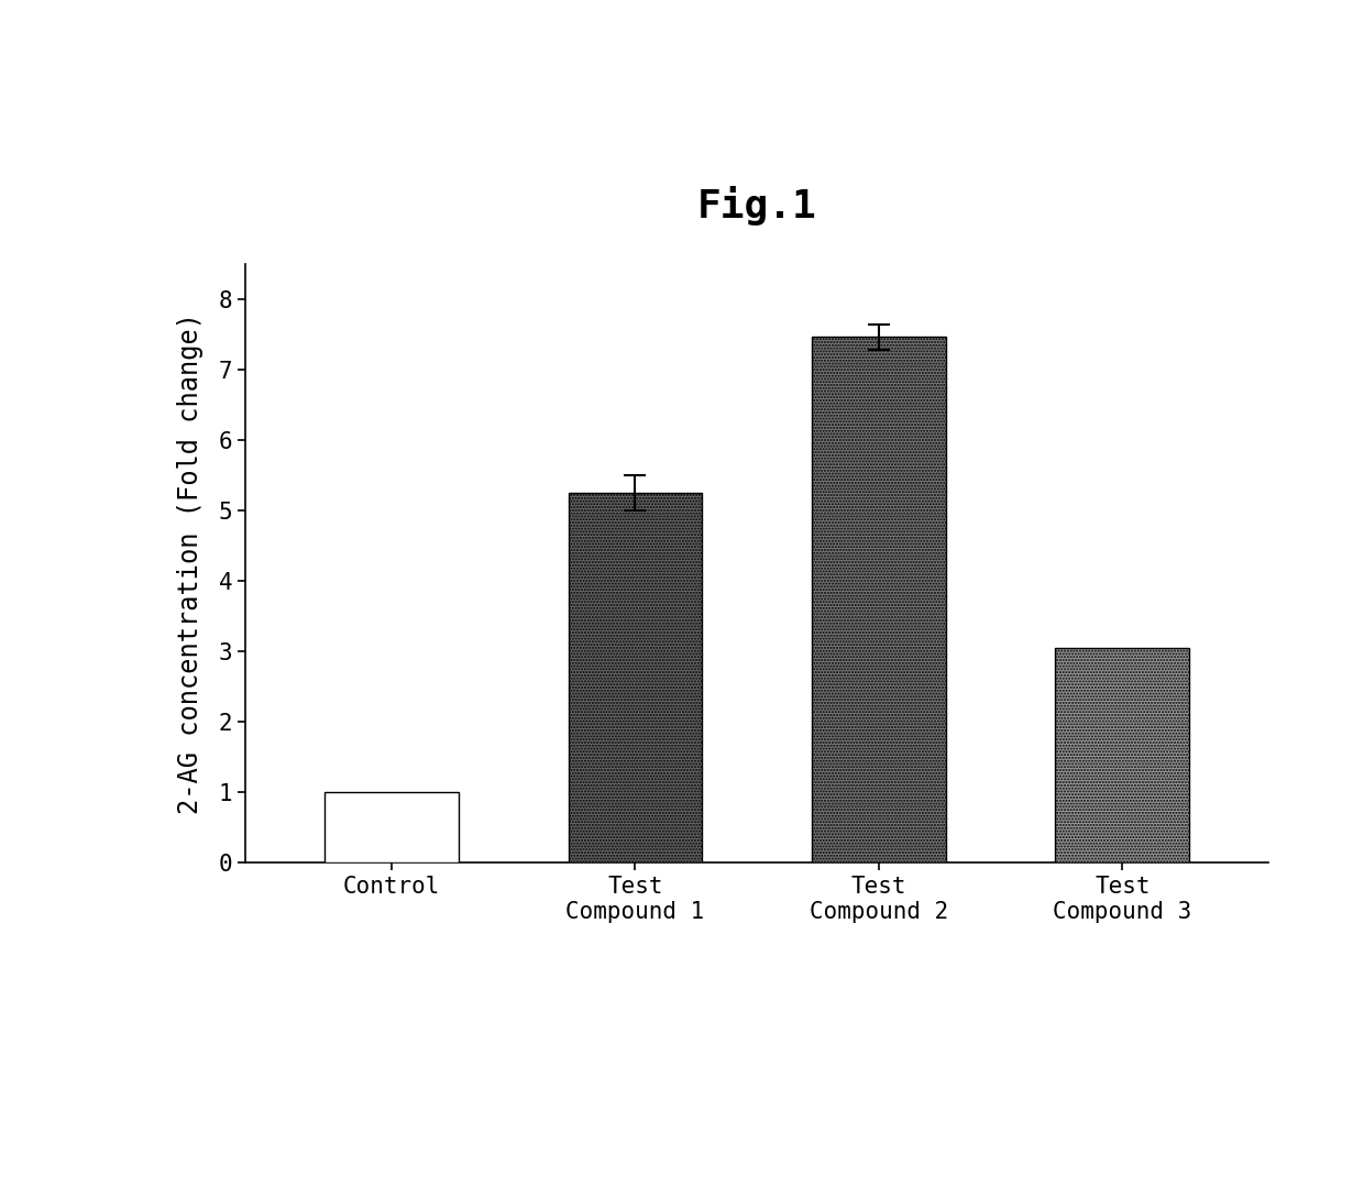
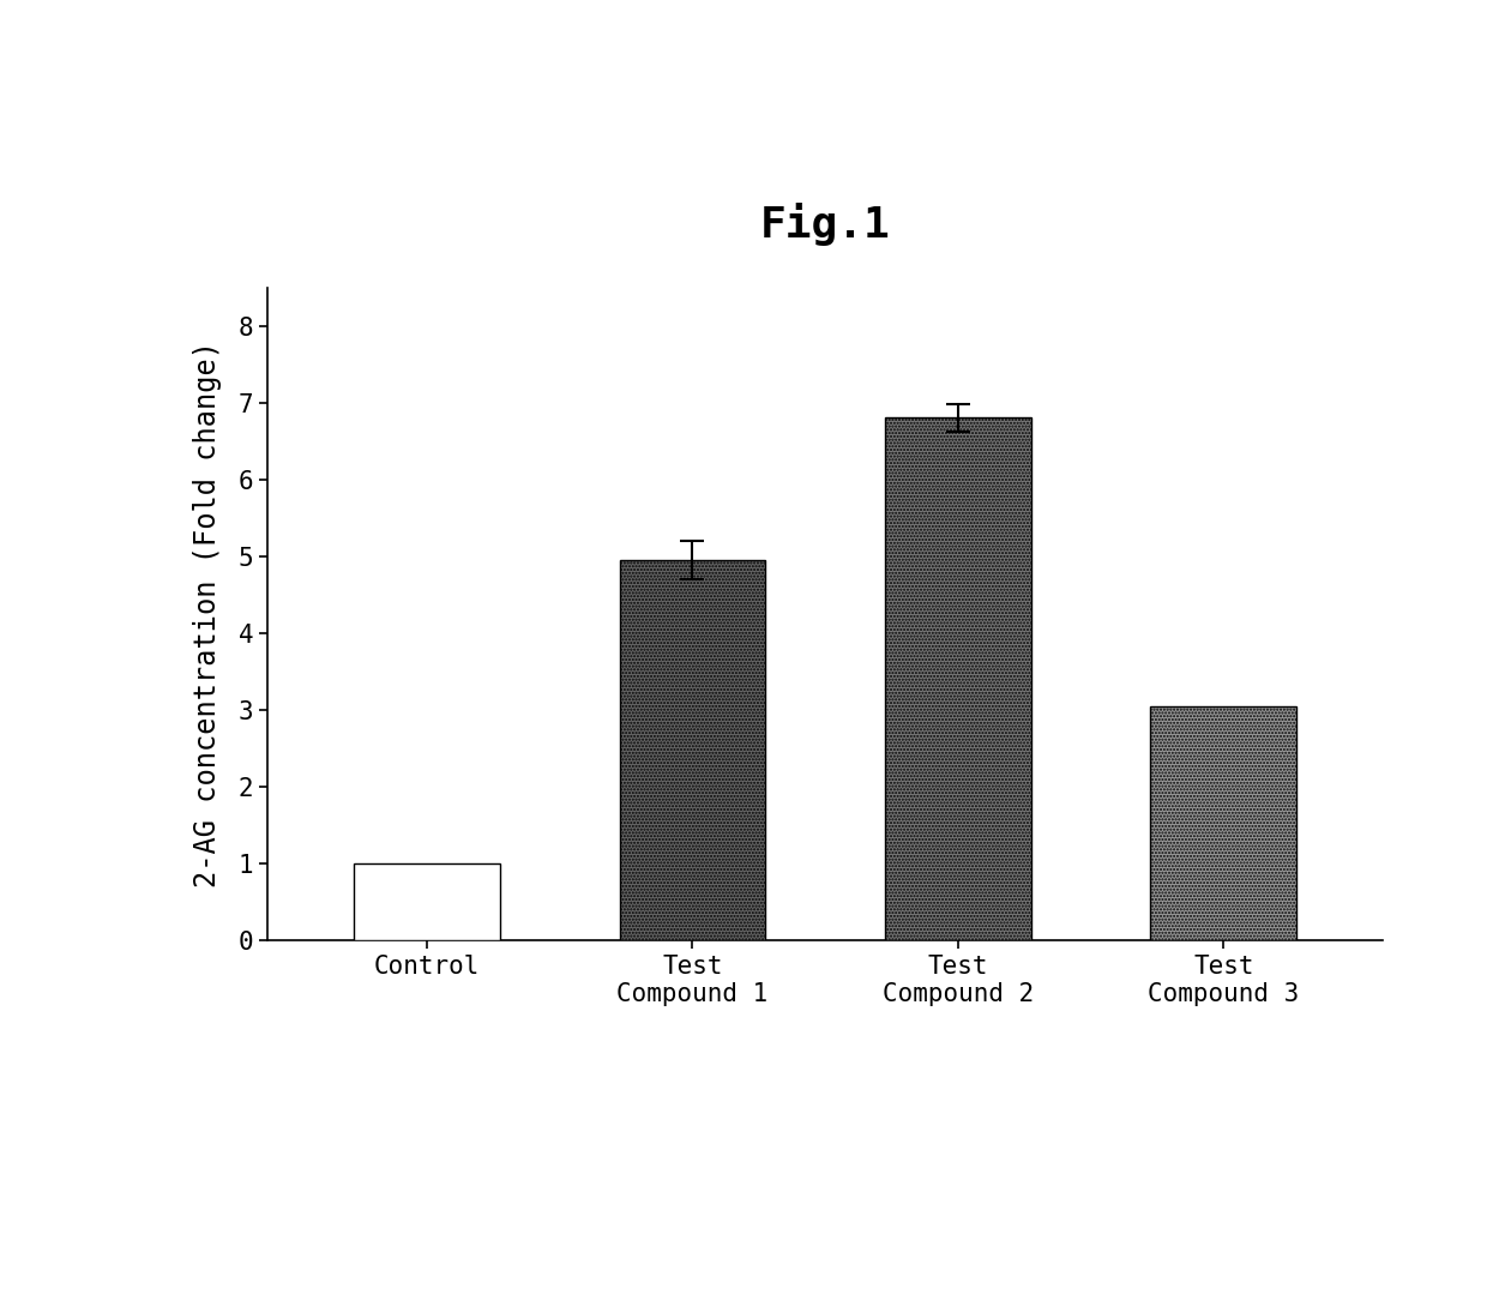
Test Compound 1: 5.24 -> 4.95
Test Compound 2: 7.46 -> 6.80
